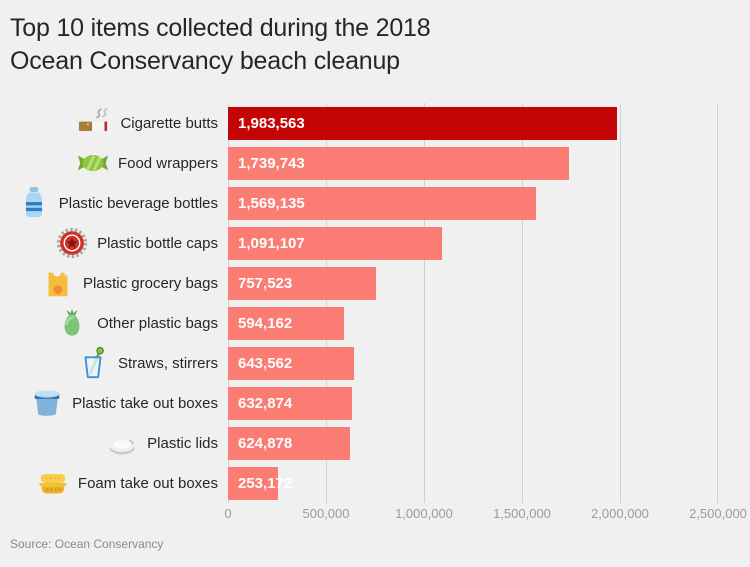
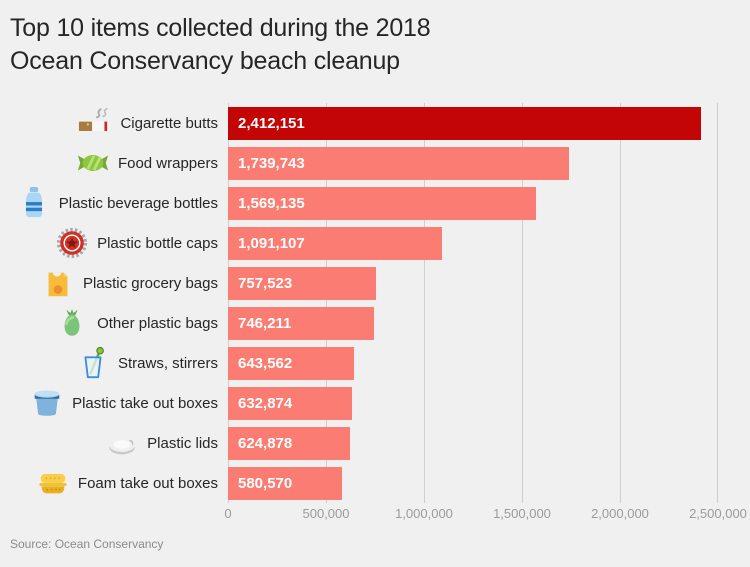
Cigarette butts: 1,983,563 -> 2,412,151
Other plastic bags: 594,162 -> 746,211
Foam take out boxes: 253,172 -> 580,570
